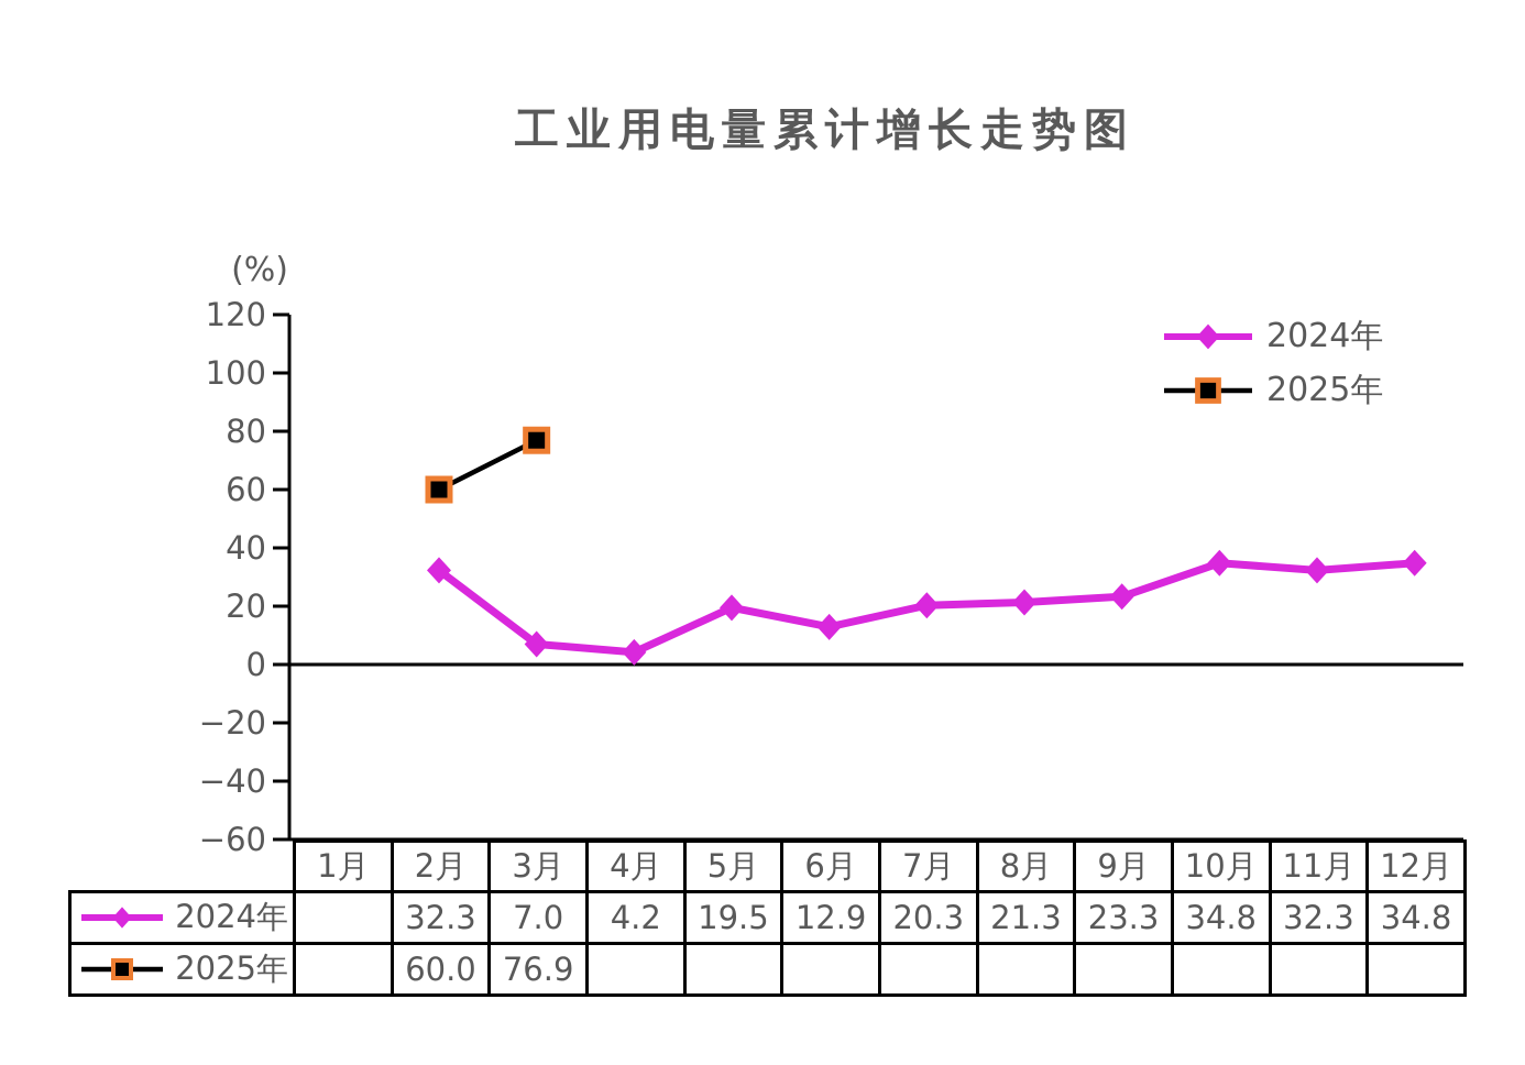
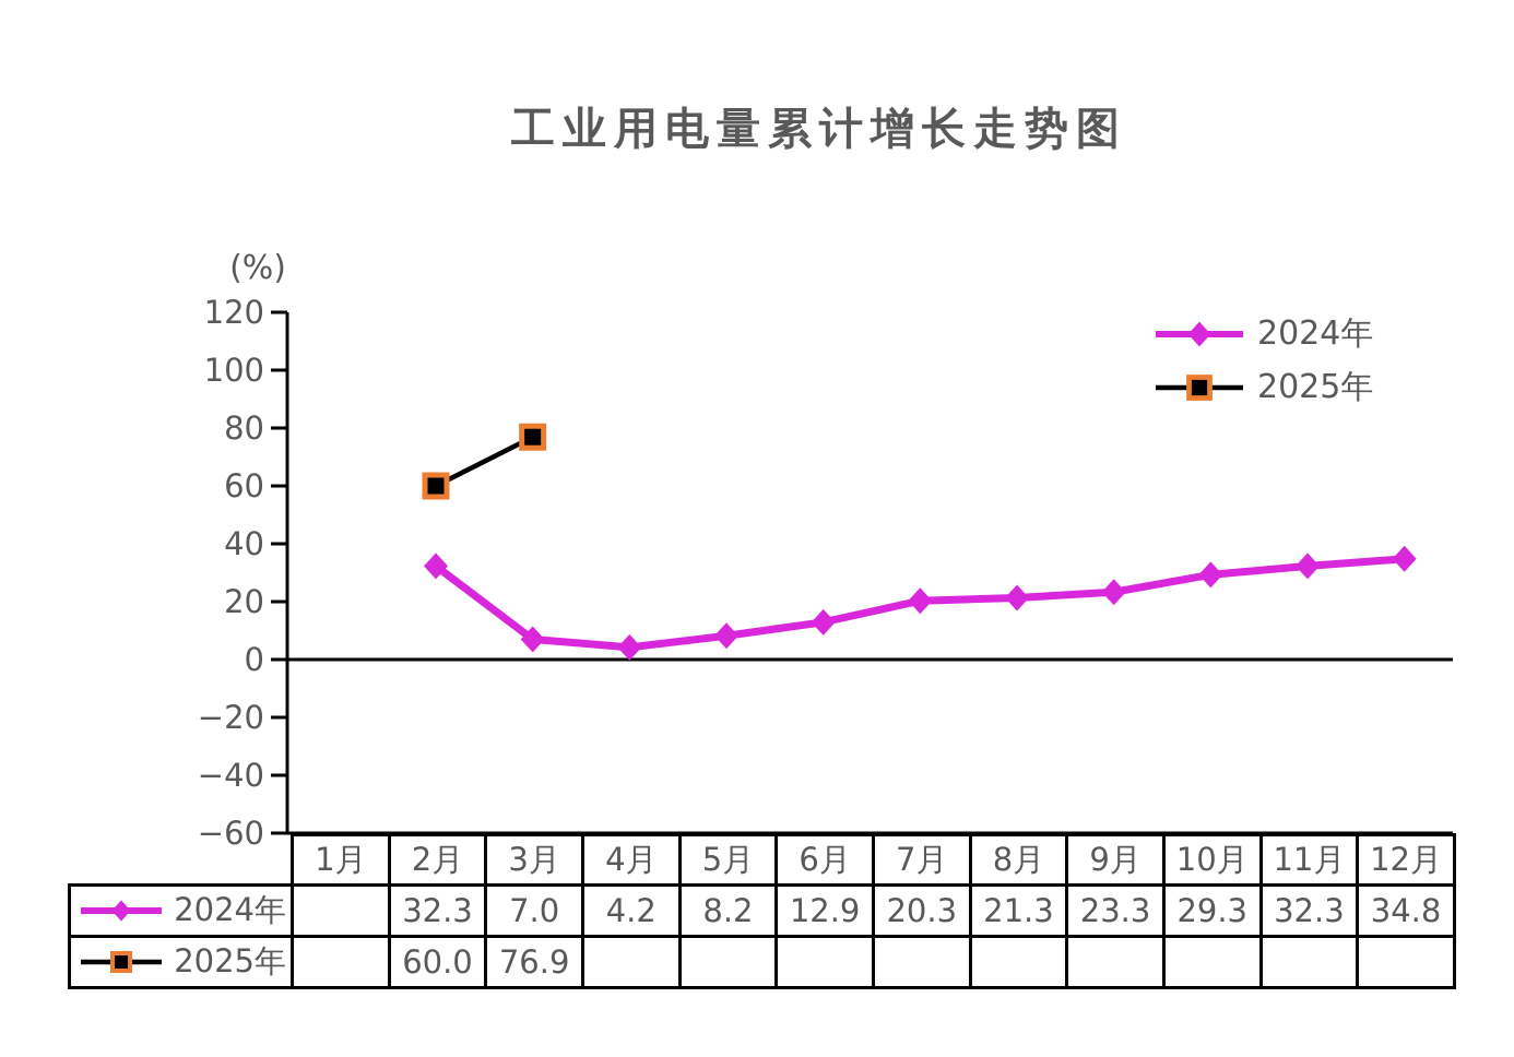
2024年/5月: 19.5 -> 8.2
2024年/10月: 34.8 -> 29.3
